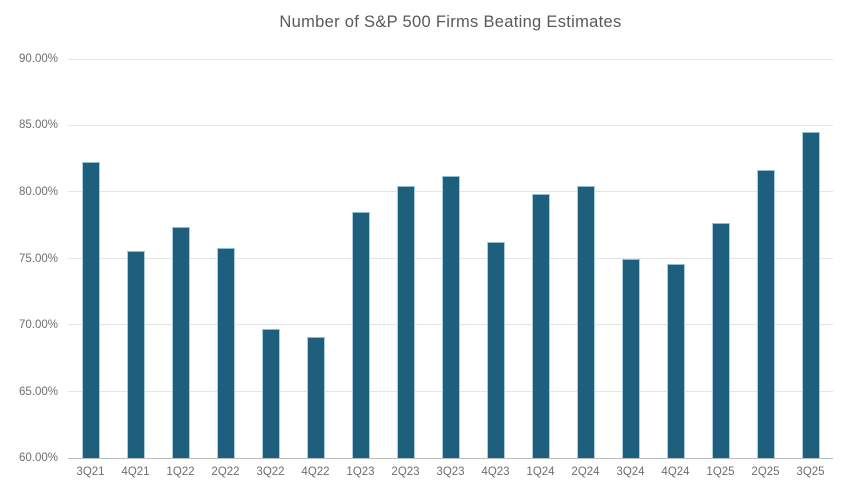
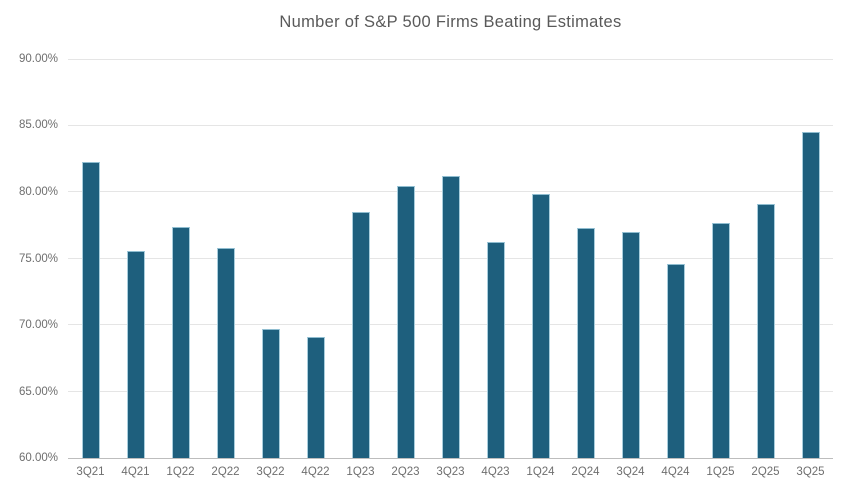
2Q24: 80.4% -> 77.2%
3Q24: 74.9% -> 76.9%
2Q25: 81.6% -> 79.0%
